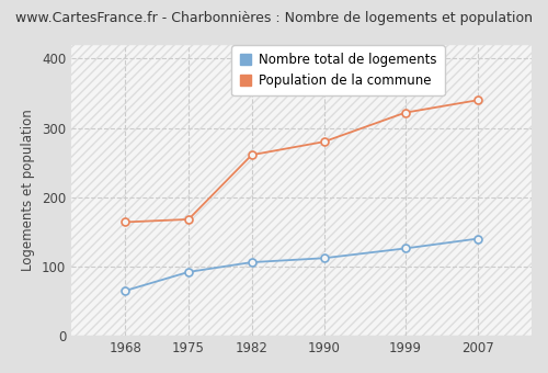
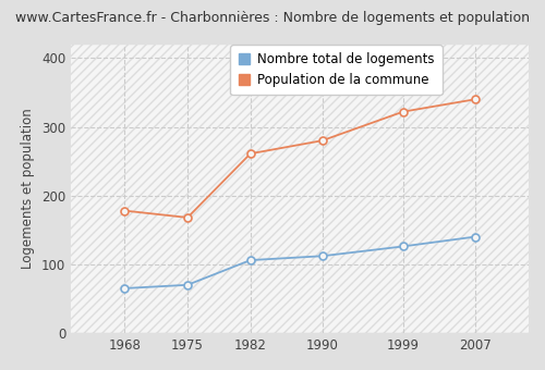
Population de la commune/1968: 164 -> 178
Nombre total de logements/1975: 92 -> 70
